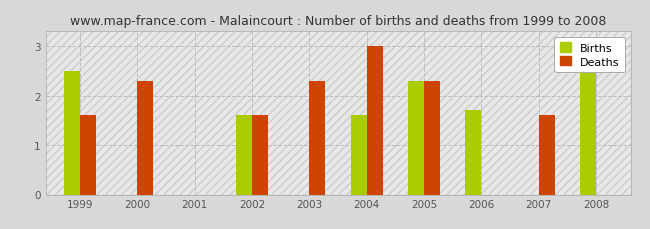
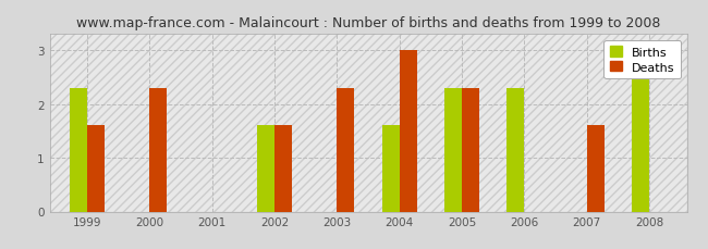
Births/1999: 2.5 -> 2.3
Births/2006: 1.7 -> 2.3
